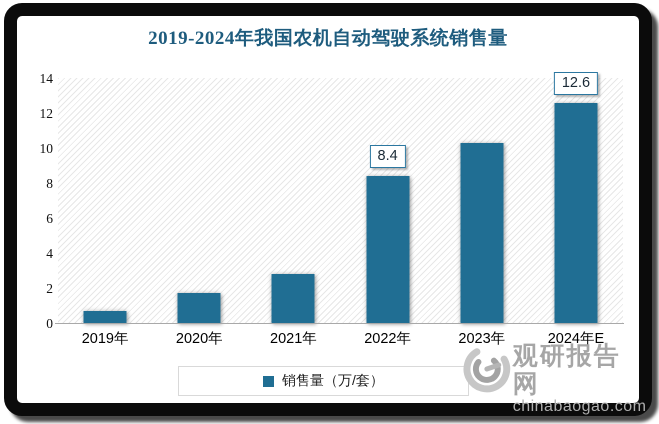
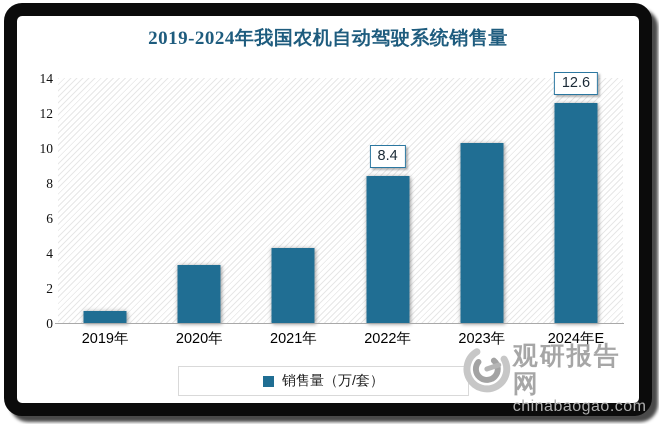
2020年: 1.7 -> 3.3
2021年: 2.8 -> 4.3
